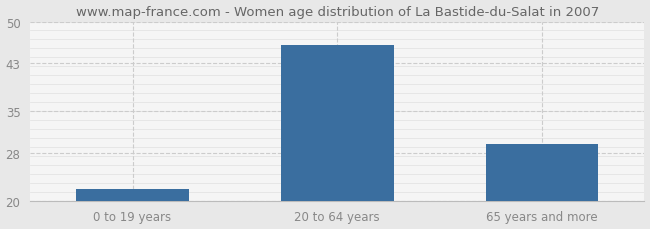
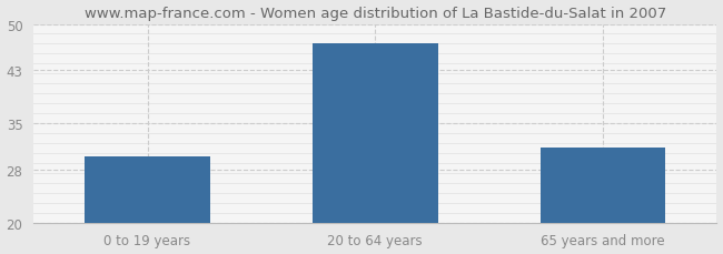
0 to 19 years: 22.0 -> 30.0
20 to 64 years: 46.0 -> 47.0
65 years and more: 29.5 -> 31.4
